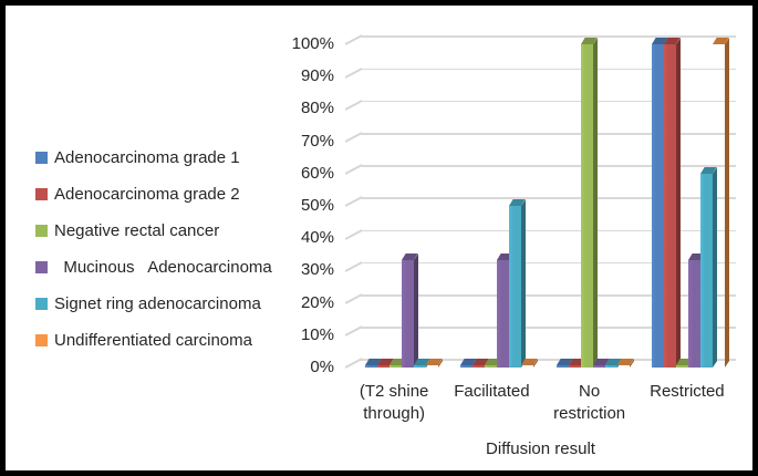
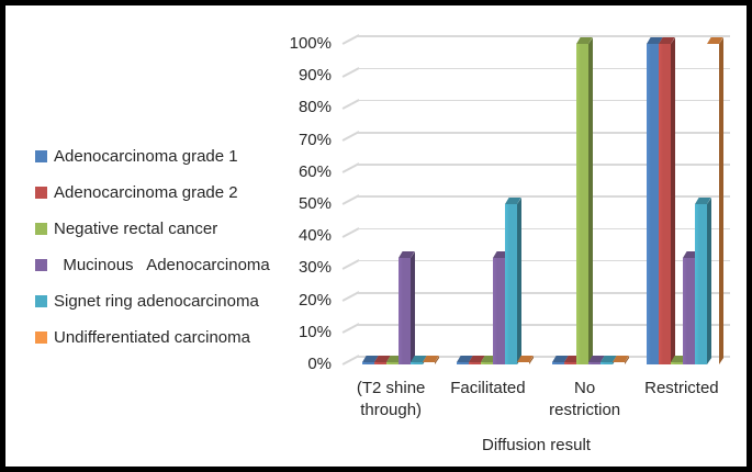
Signet ring adenocarcinoma/Restricted: 60% -> 50%
